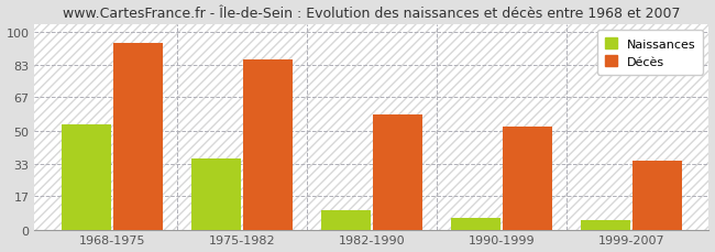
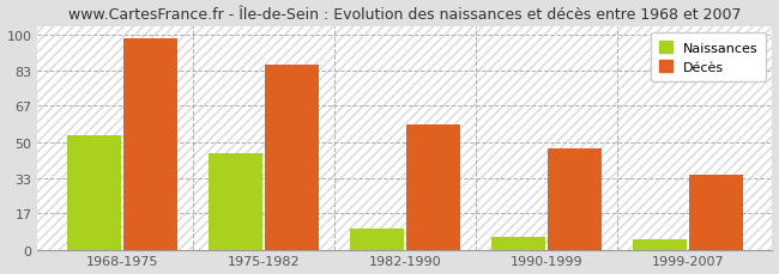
Décès/1968-1975: 94 -> 98
Naissances/1975-1982: 36 -> 45
Décès/1990-1999: 52 -> 47
